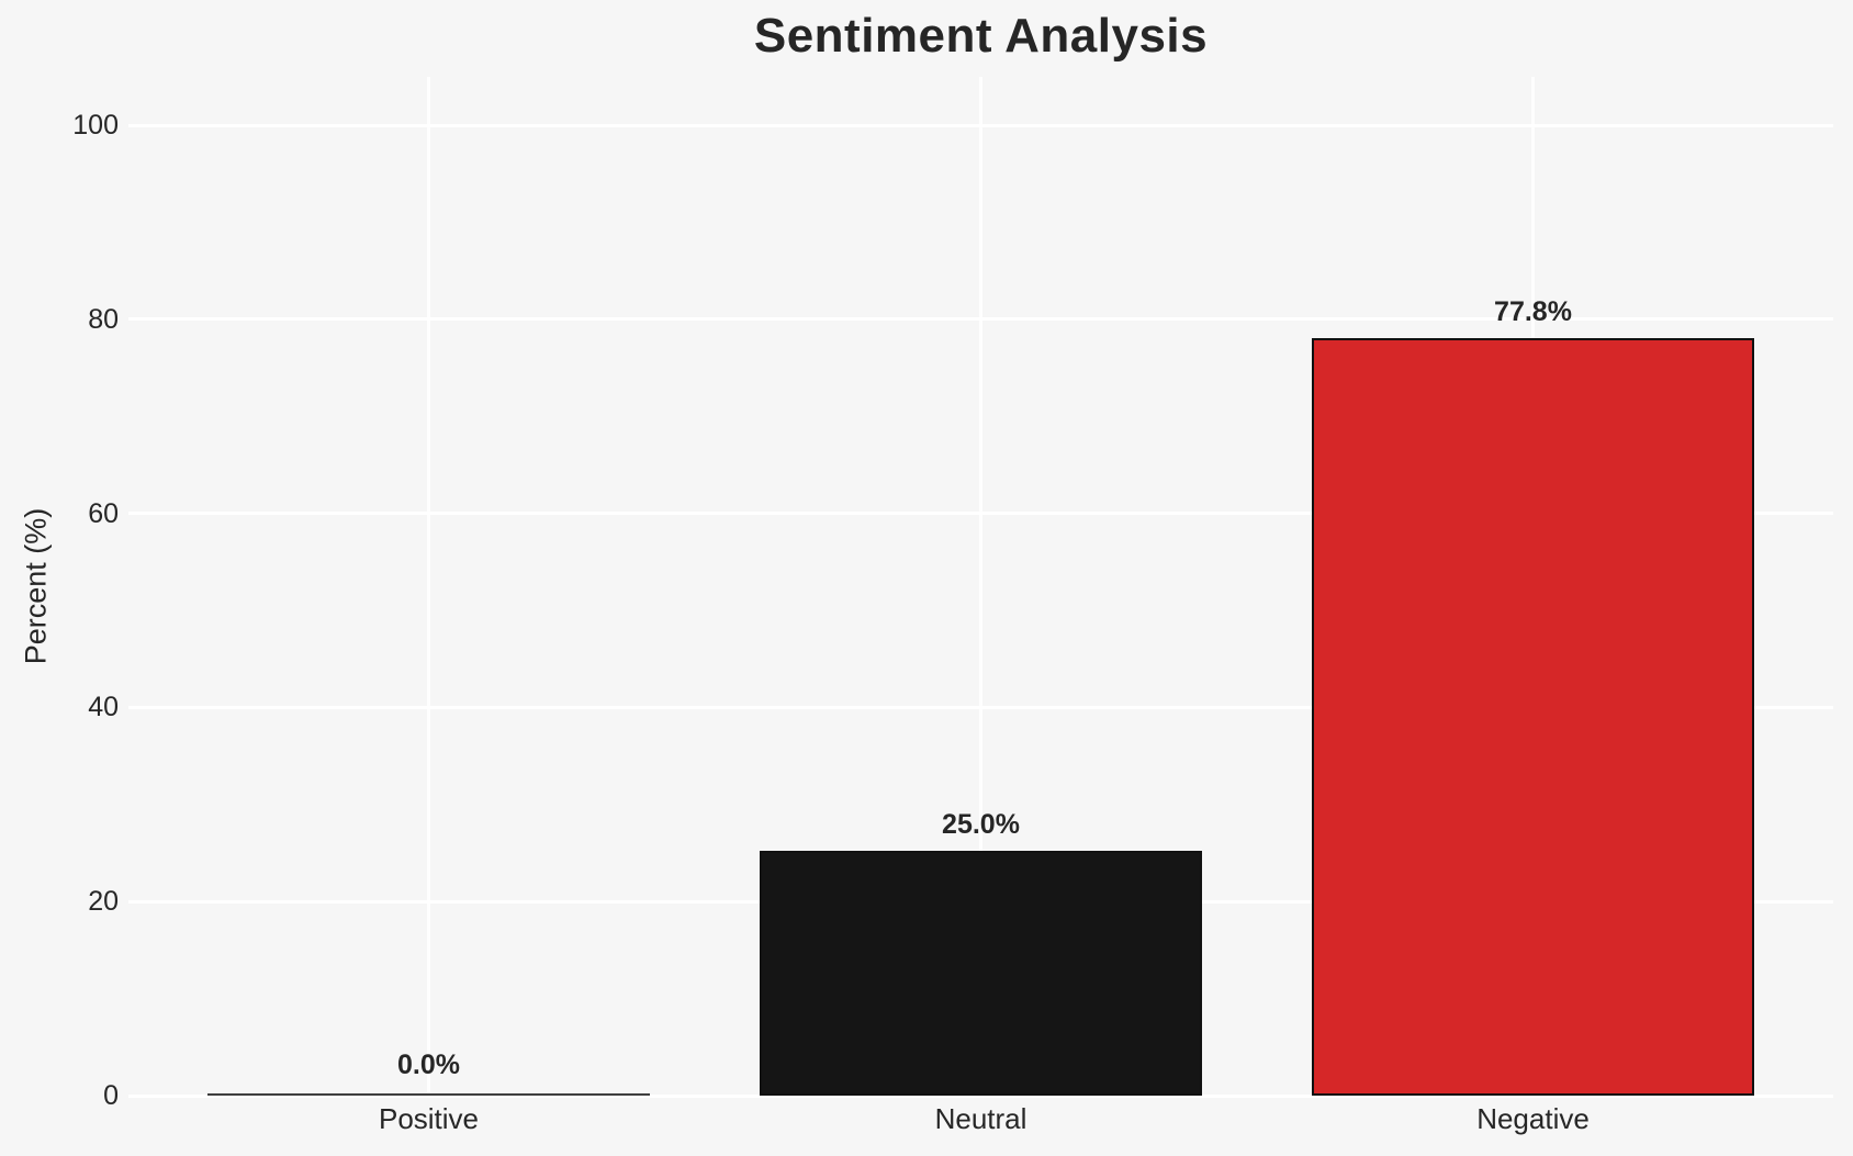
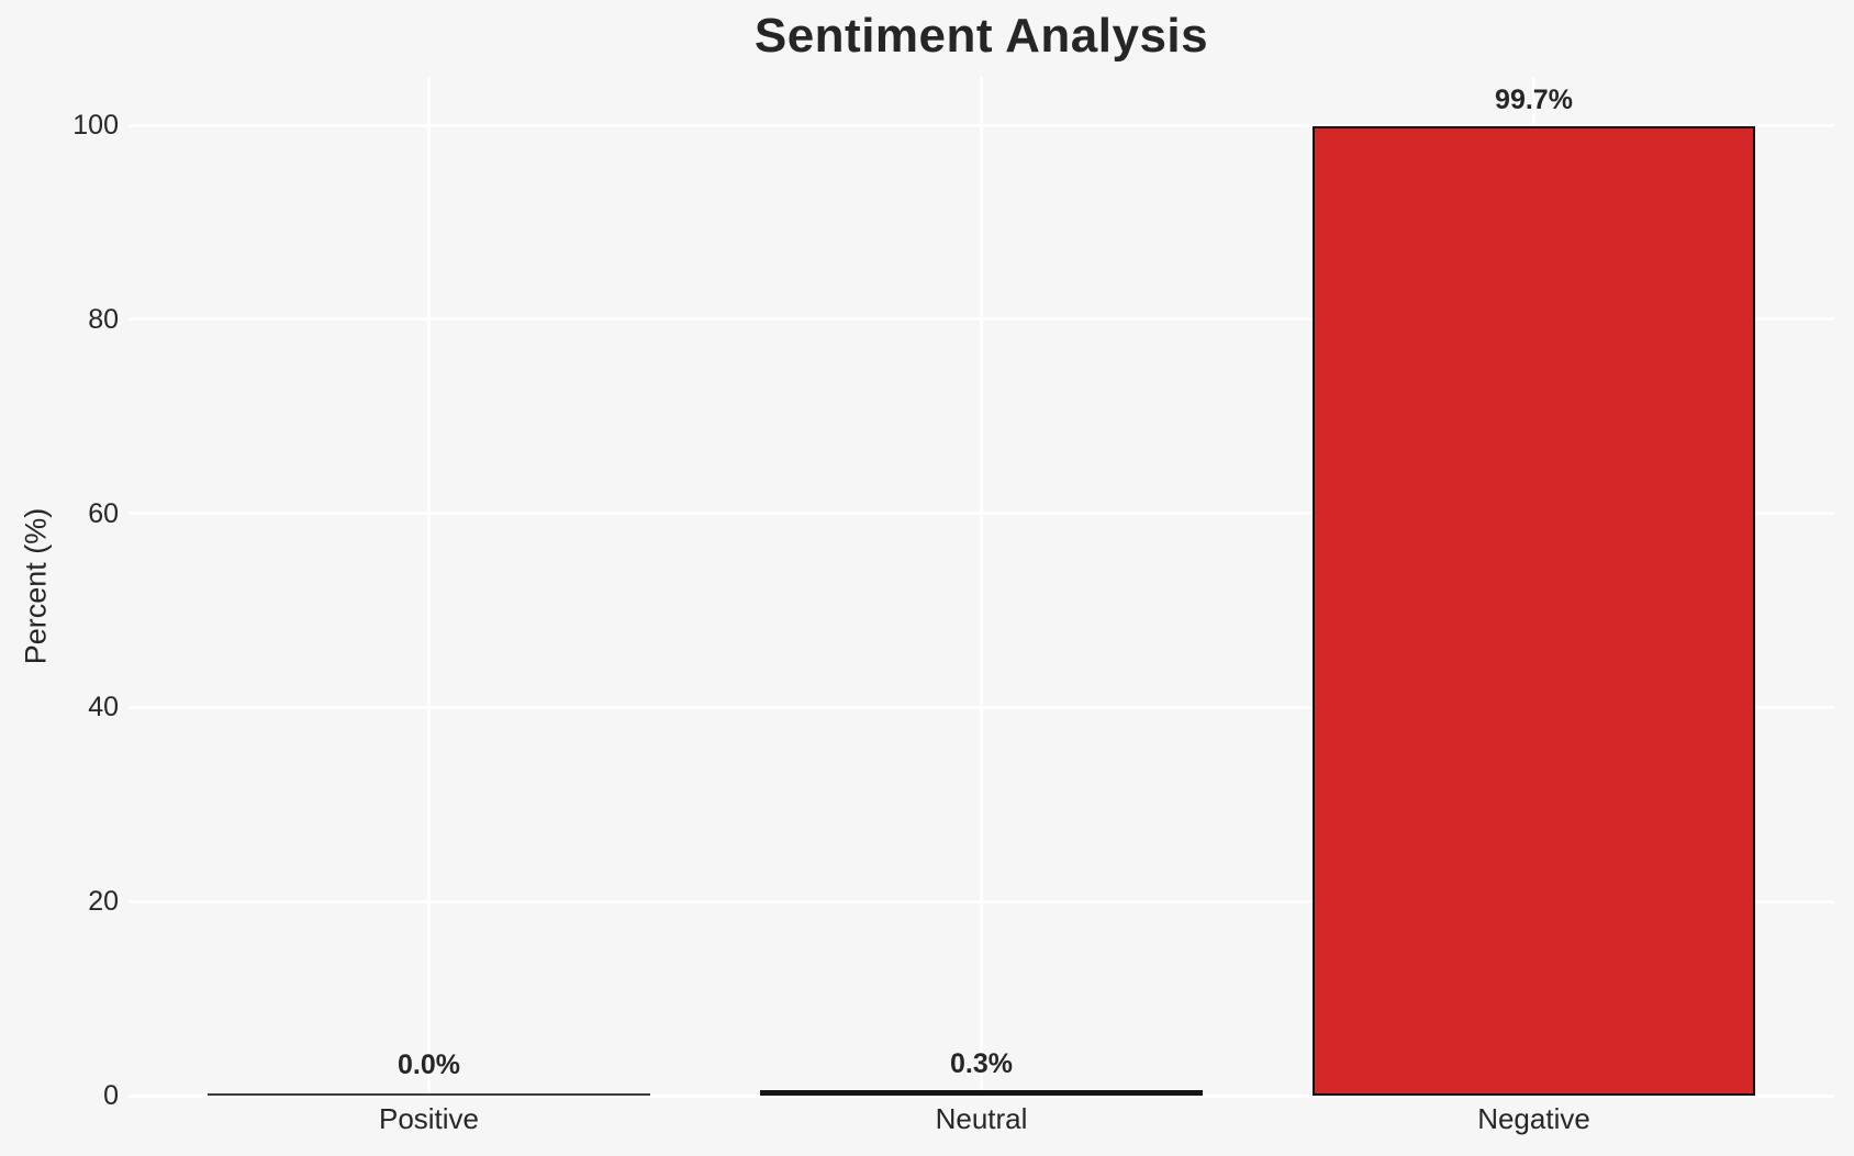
Neutral: 25.0% -> 0.3%
Negative: 77.8% -> 99.7%
